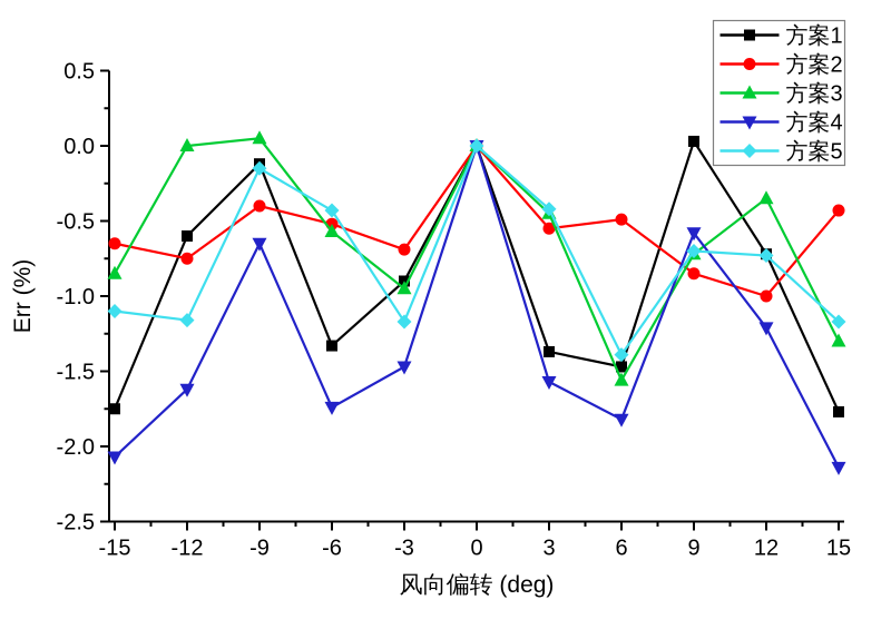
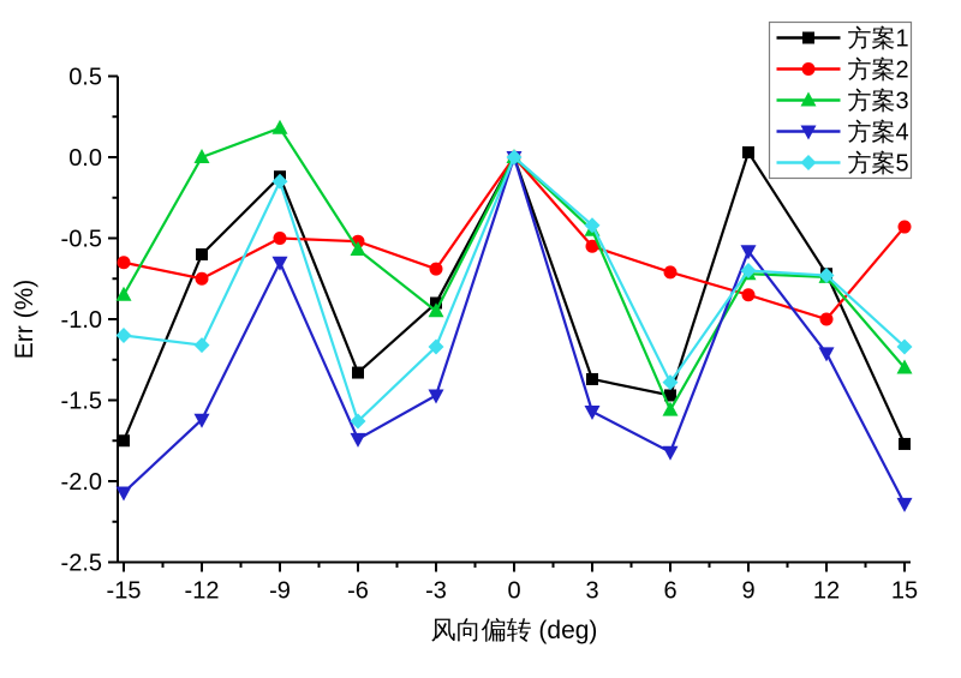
方案2/-9: -0.40 -> -0.50
方案3/-9: 0.05 -> 0.18
方案5/-6: -0.43 -> -1.63
方案2/6: -0.49 -> -0.71
方案3/12: -0.35 -> -0.74
